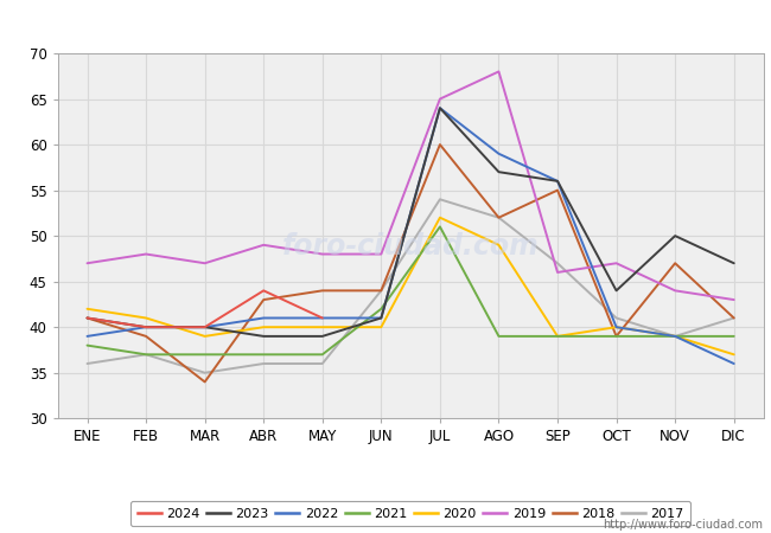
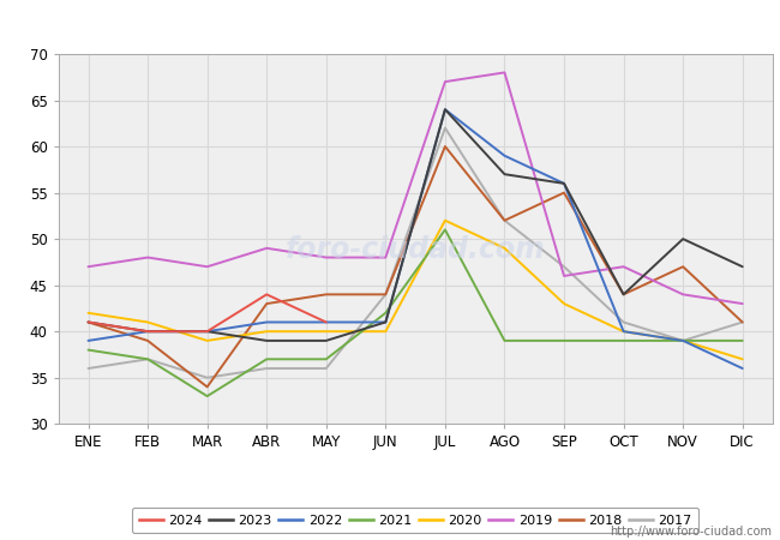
2021/MAR: 37 -> 33
2019/JUL: 65 -> 67
2017/JUL: 54 -> 62
2020/SEP: 39 -> 43
2018/OCT: 39 -> 44
